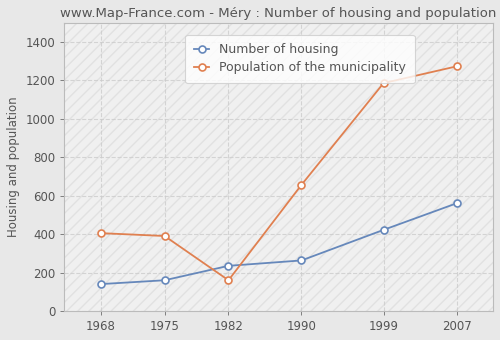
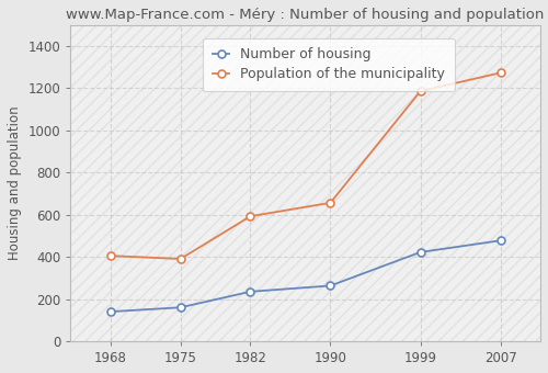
Population of the municipality/1982: 160 -> 590
Number of housing/2007: 560 -> 480
